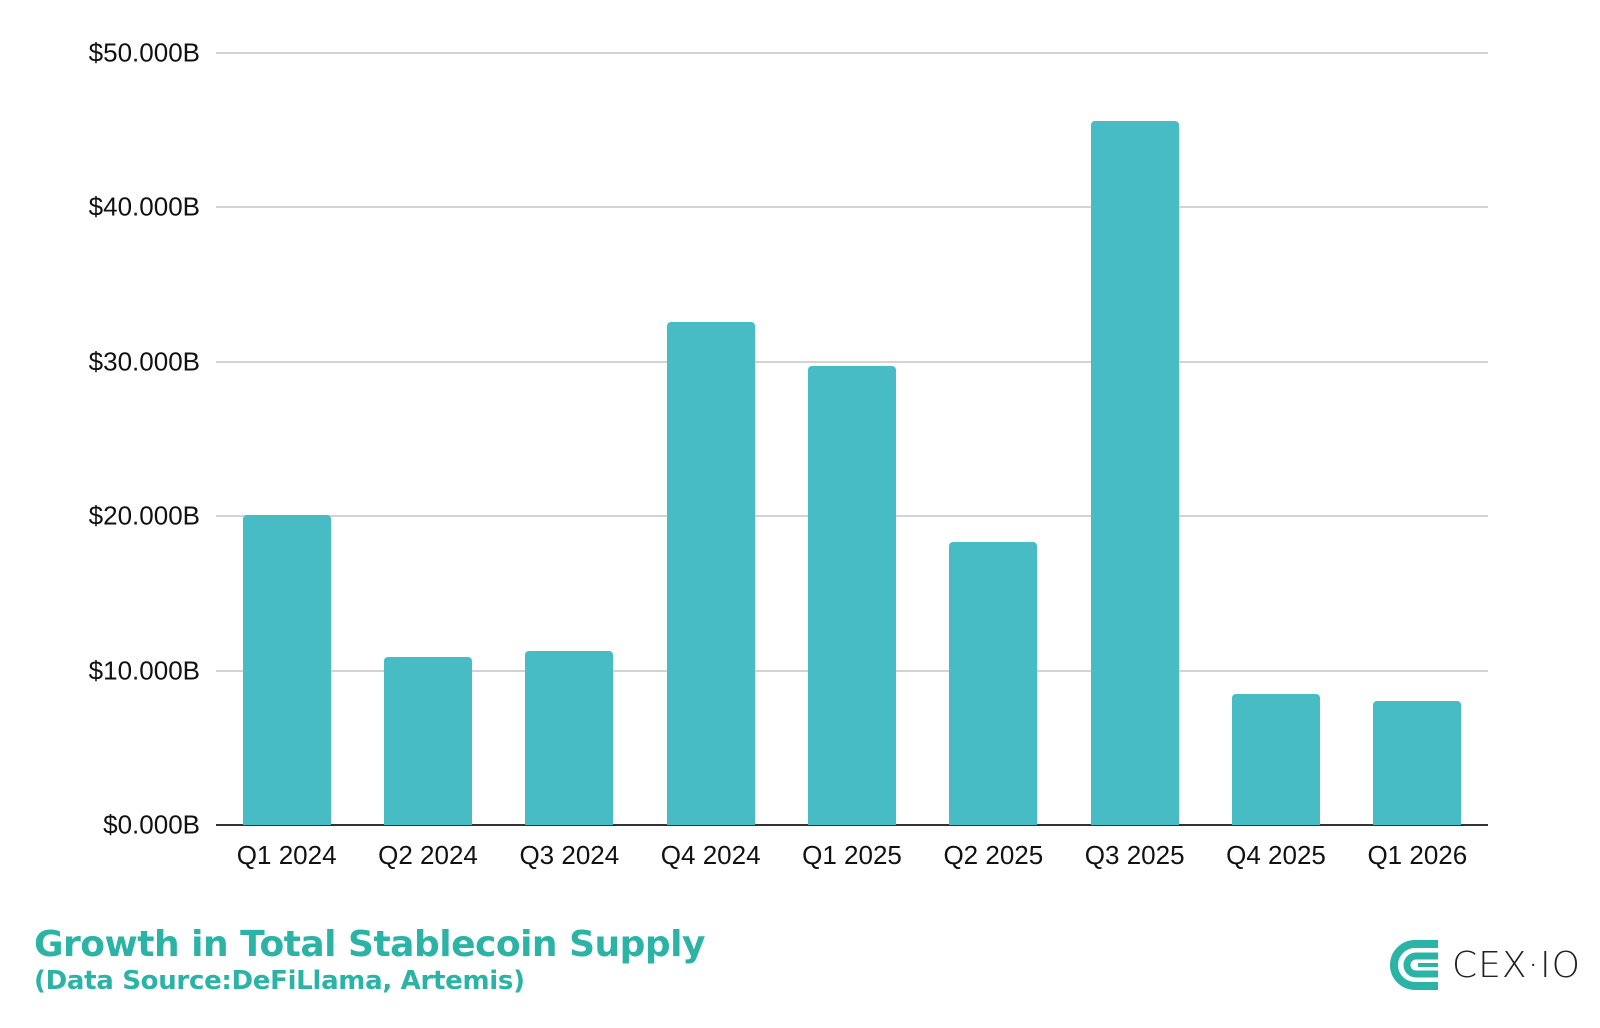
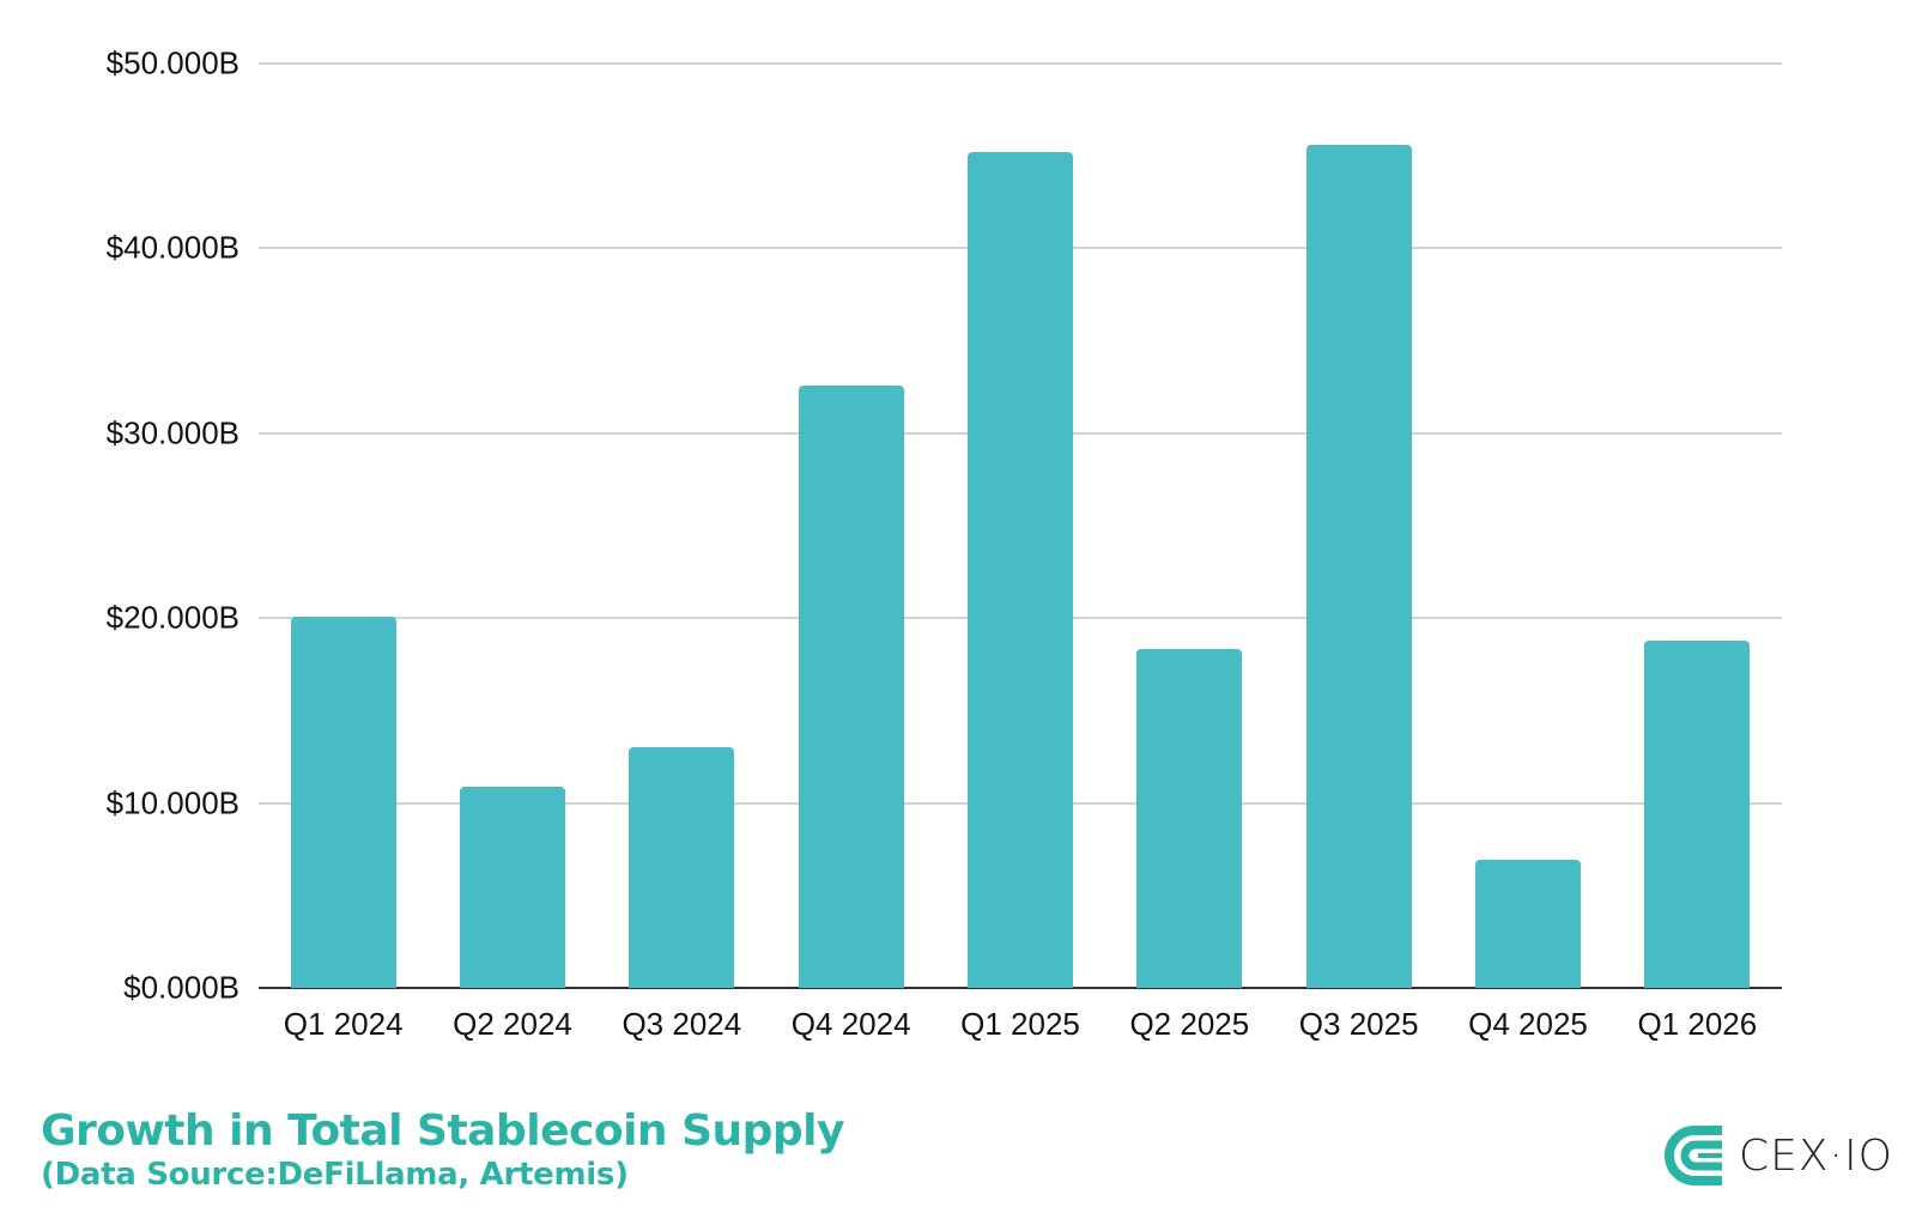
Q3 2024: $11.3B -> $13.0B
Q1 2025: $29.7B -> $45.2B
Q4 2025: $8.5B -> $6.9B
Q1 2026: $8.0B -> $18.8B
